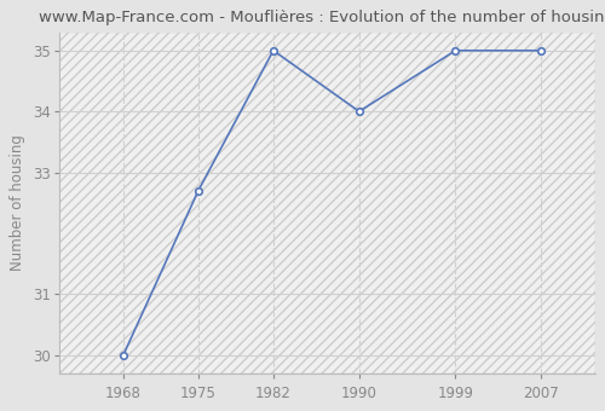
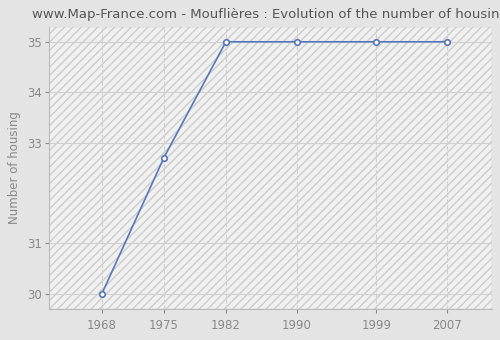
1990: 34.0 -> 35.0
